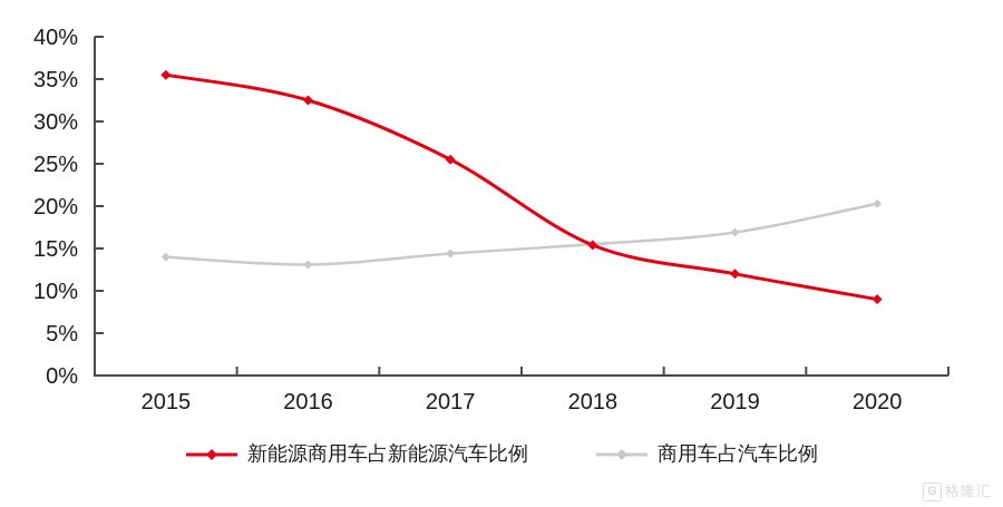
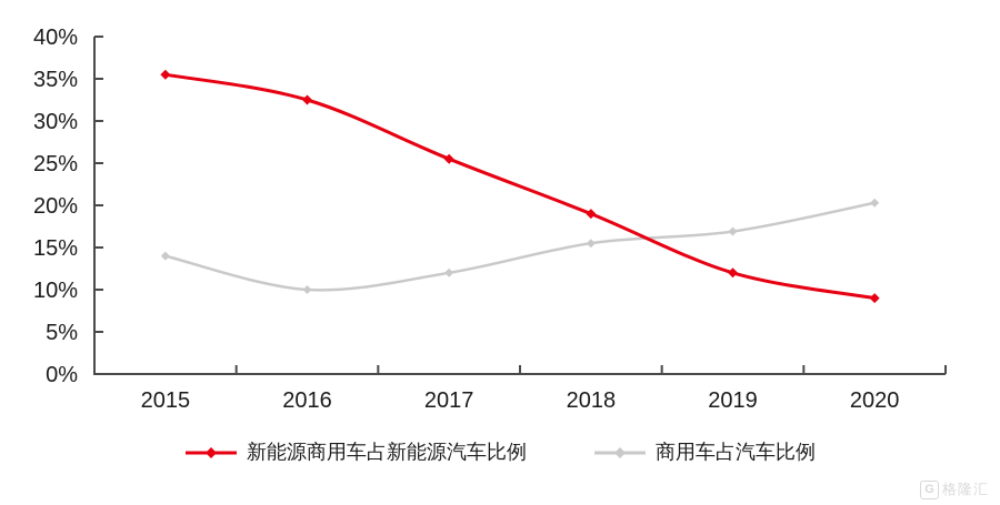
商用车占汽车比例/2016: 13% -> 10%
商用车占汽车比例/2017: 14% -> 12%
新能源商用车占新能源汽车比例/2018: 15% -> 19%
